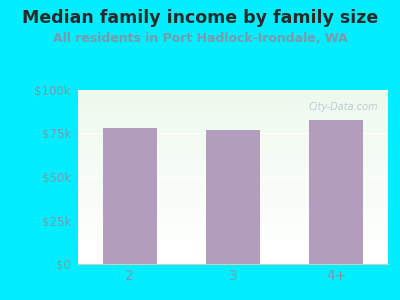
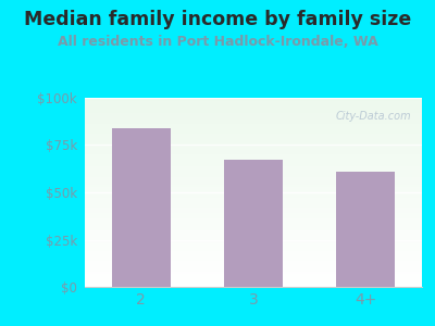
2: $78k -> $84k
3: $77k -> $67k
4+: $83k -> $61k
